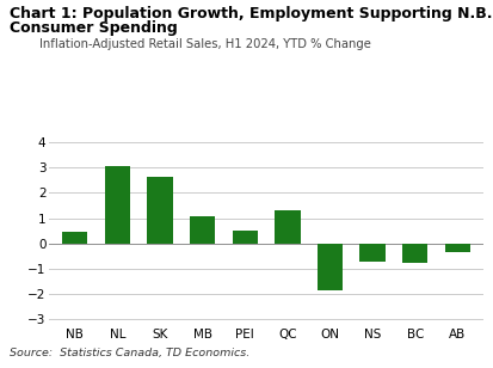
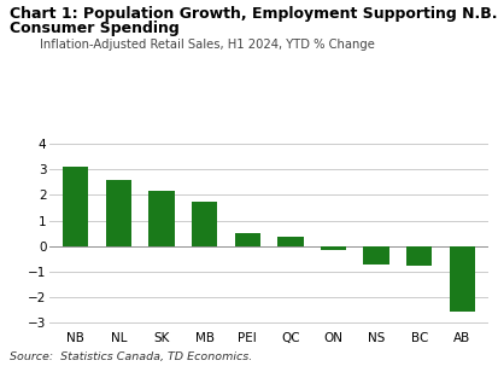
NB: 0.45 -> 3.10
NL: 3.05 -> 2.60
SK: 2.65 -> 2.15
MB: 1.05 -> 1.75
QC: 1.30 -> 0.35
ON: -1.85 -> -0.15
AB: -0.35 -> -2.60
